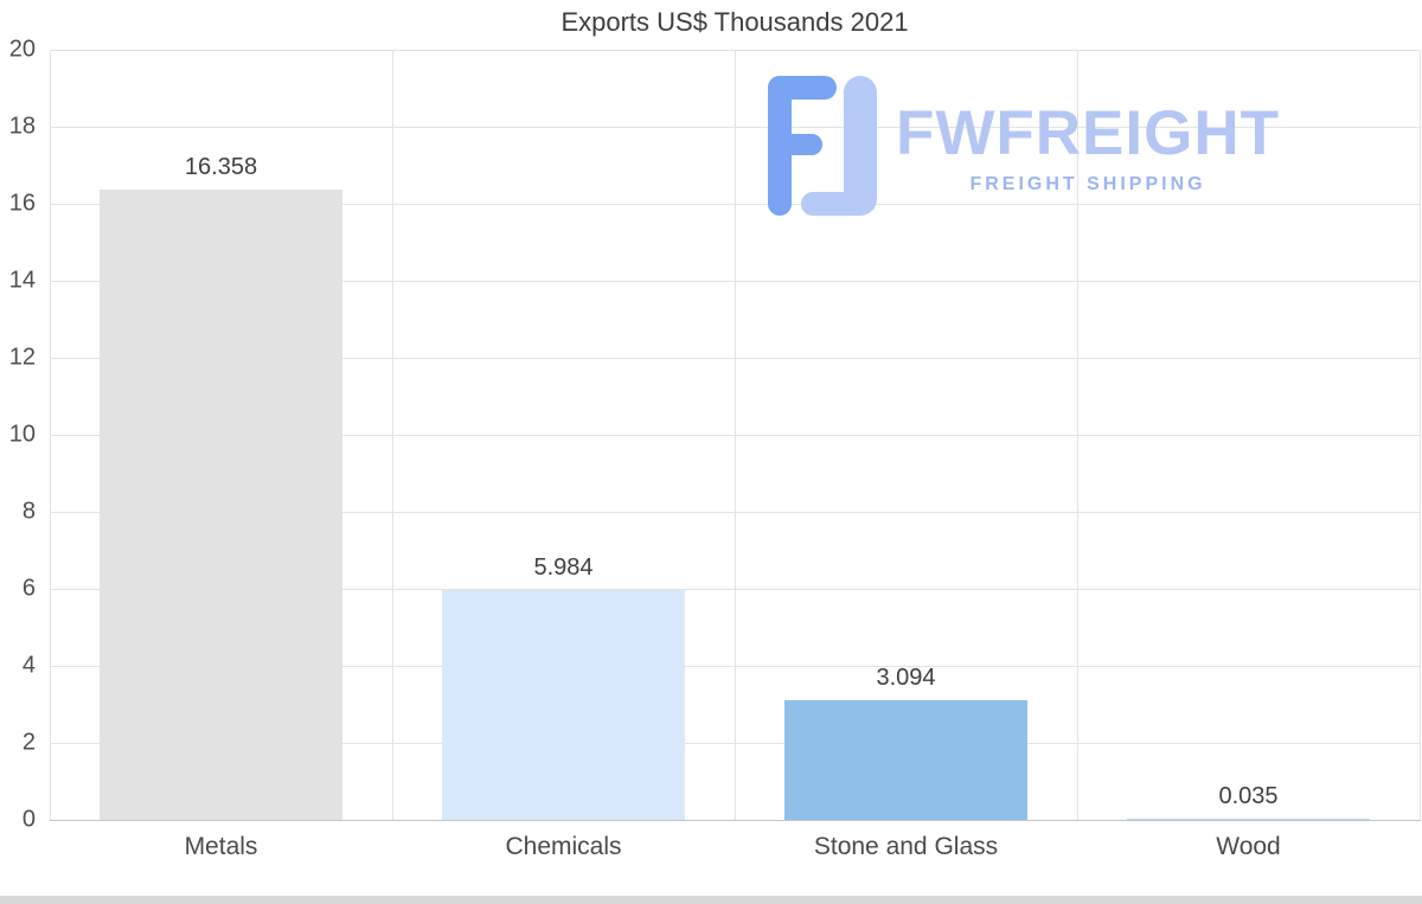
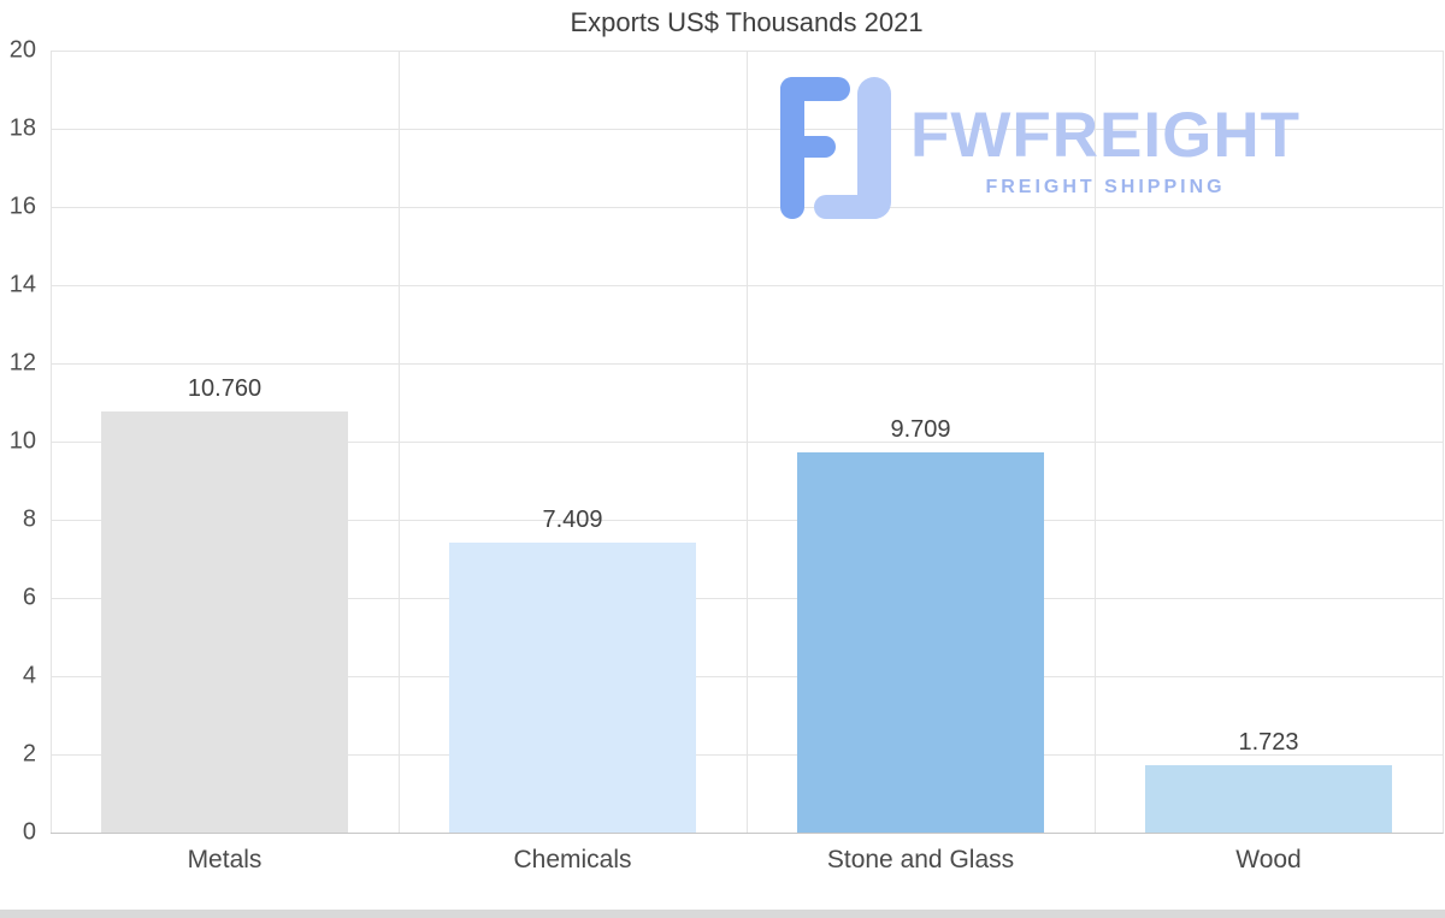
Metals: 16.358 -> 10.760
Chemicals: 5.984 -> 7.409
Stone and Glass: 3.094 -> 9.709
Wood: 0.035 -> 1.723
